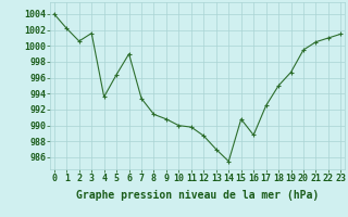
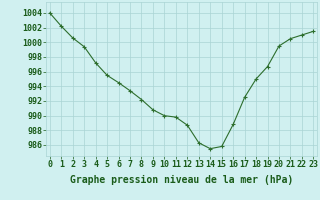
3: 1001.6 -> 999.4
4: 993.6 -> 997.2
5: 996.4 -> 995.5
6: 999.0 -> 994.5
8: 991.4 -> 992.2
13: 987.0 -> 986.3
15: 990.8 -> 985.8
